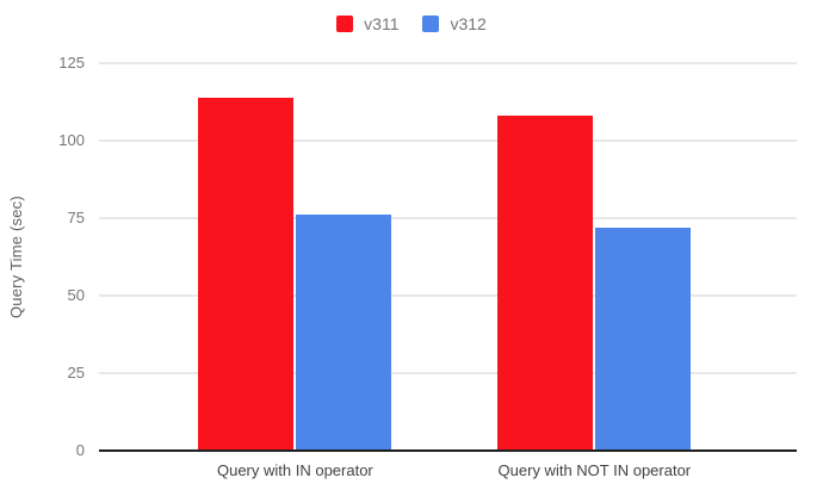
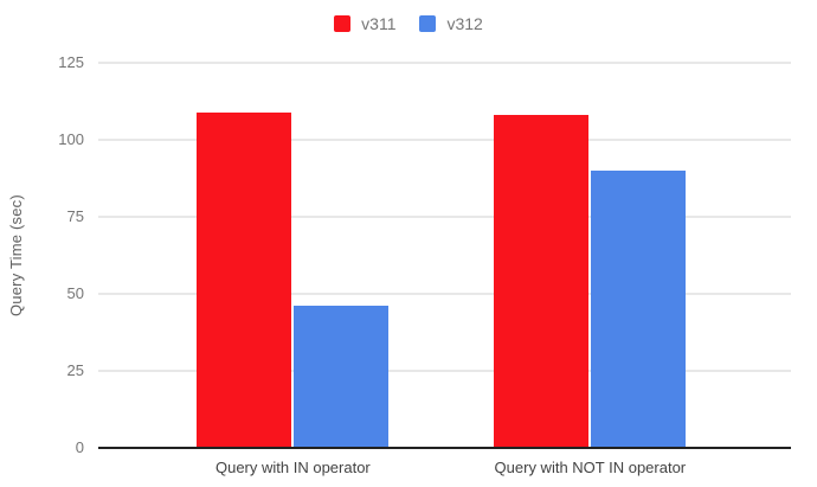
v311/Query with IN operator: 114 -> 109
v312/Query with IN operator: 76 -> 46
v312/Query with NOT IN operator: 72 -> 90
